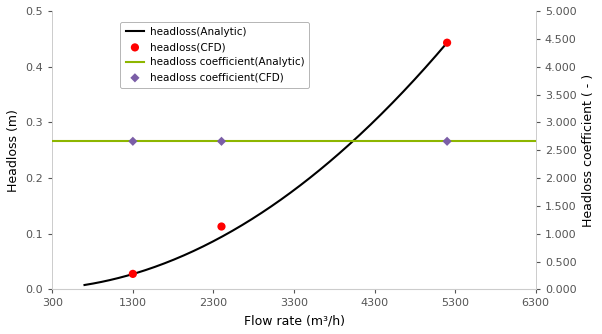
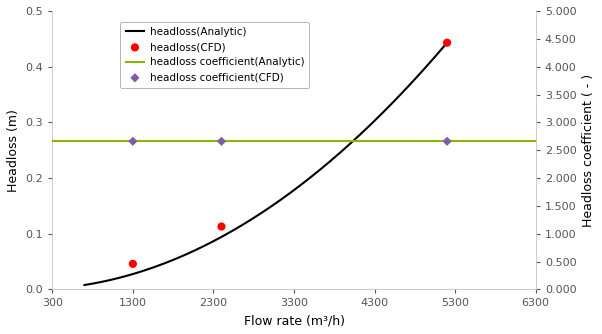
headloss(CFD)/1300: 0.028 -> 0.046
